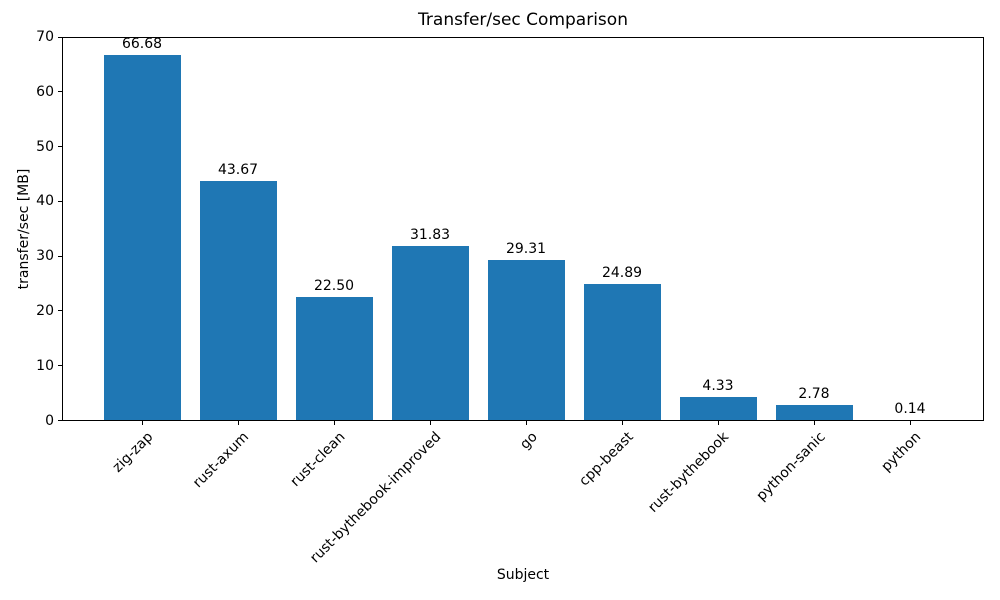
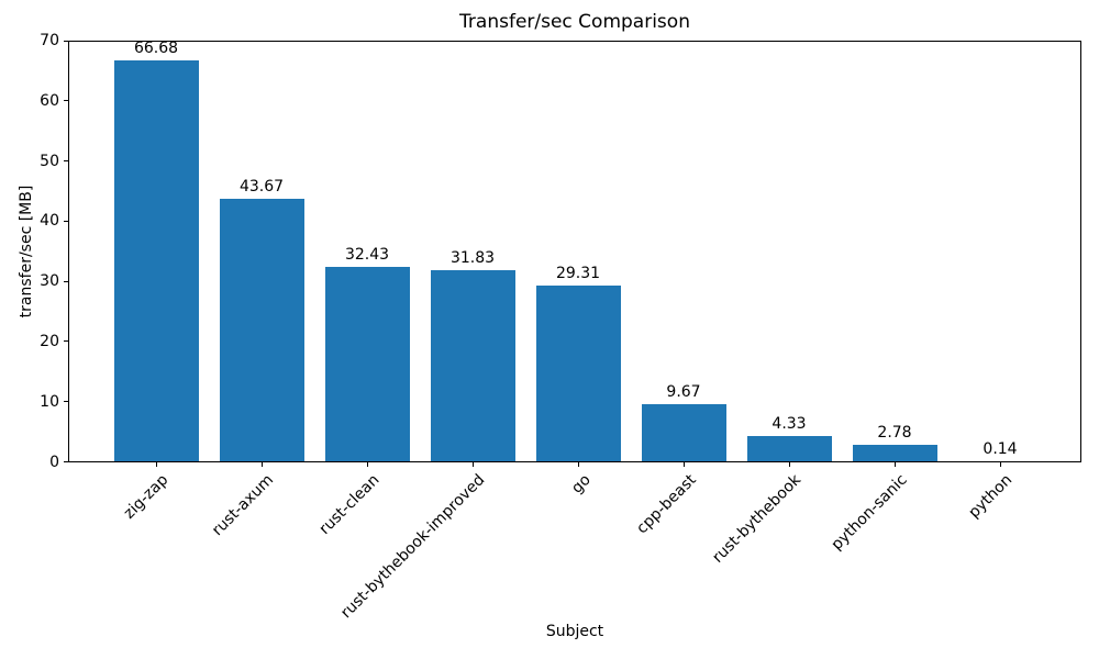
rust-clean: 22.50 -> 32.43
cpp-beast: 24.89 -> 9.67
